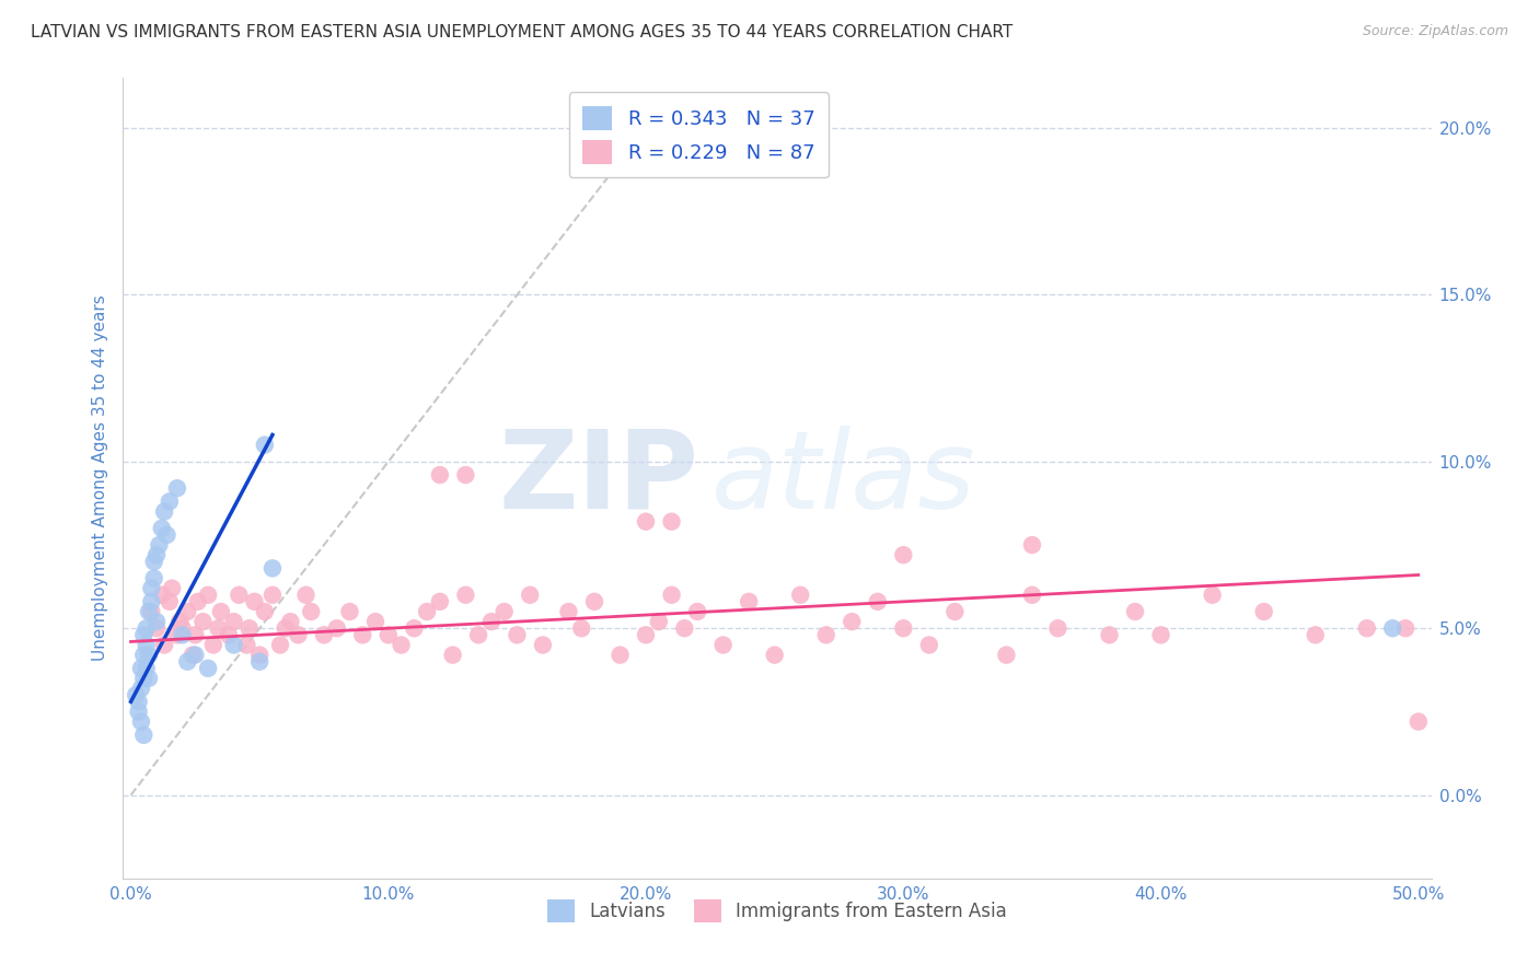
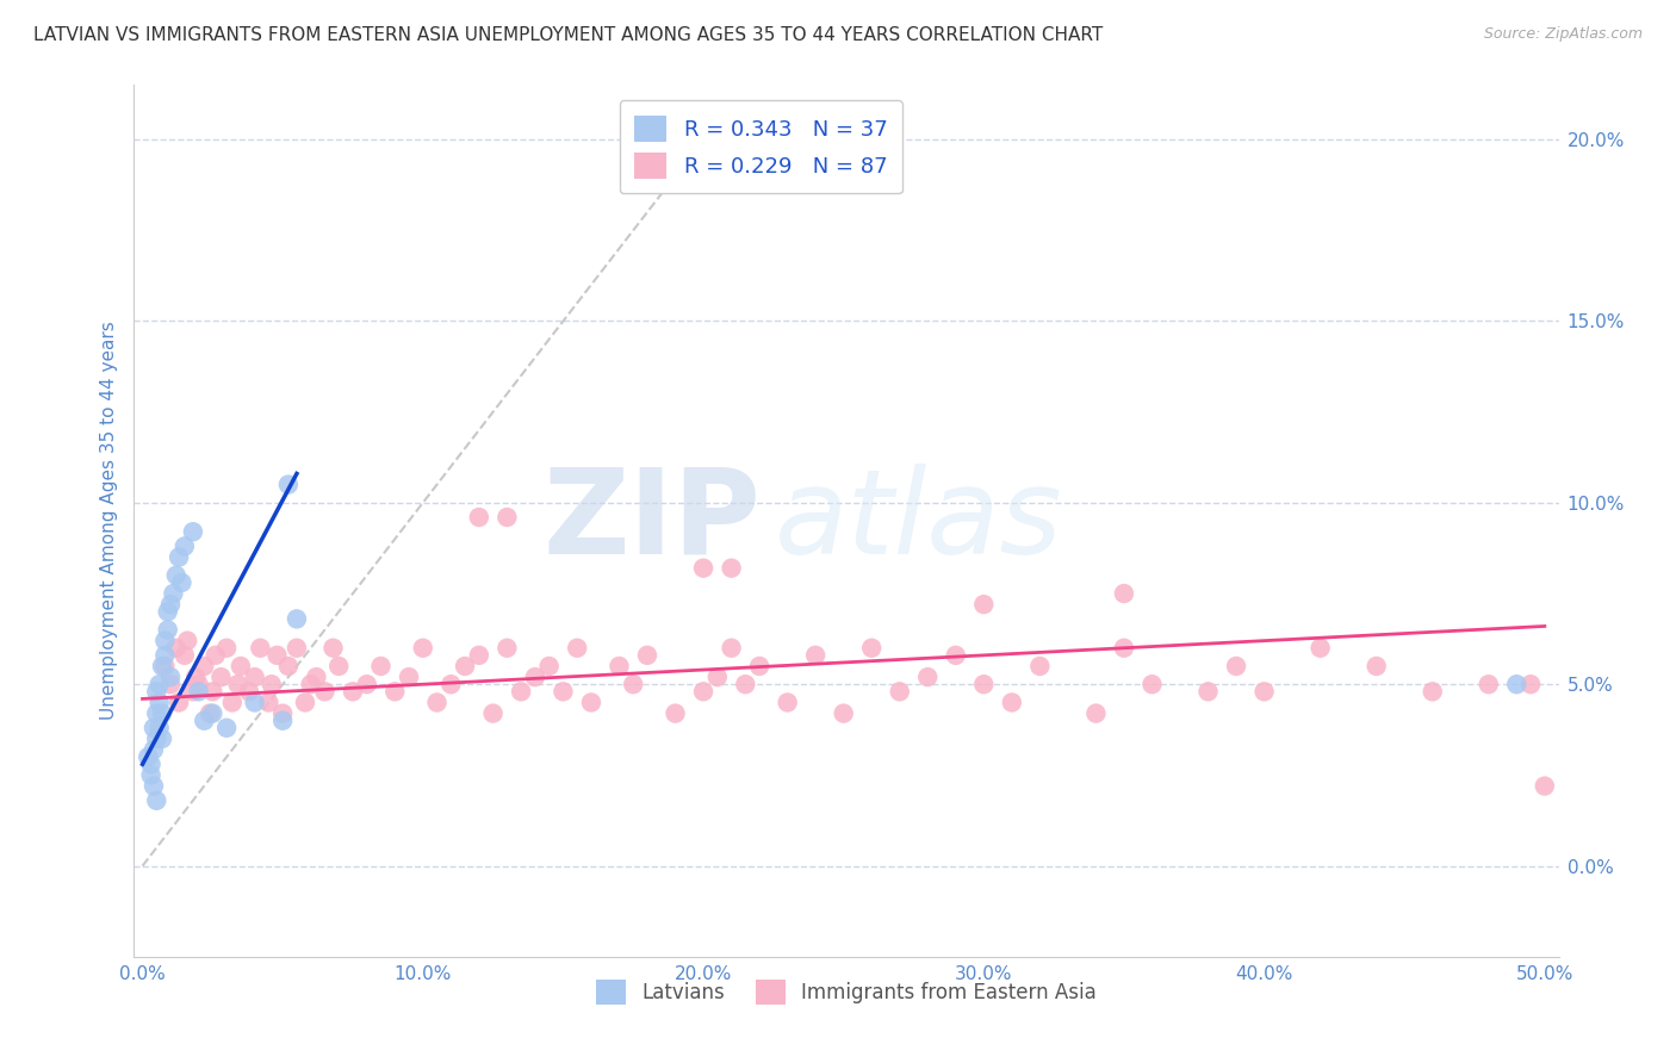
Immigrants from Eastern Asia/10.0%: 4.8% -> 6.0%
